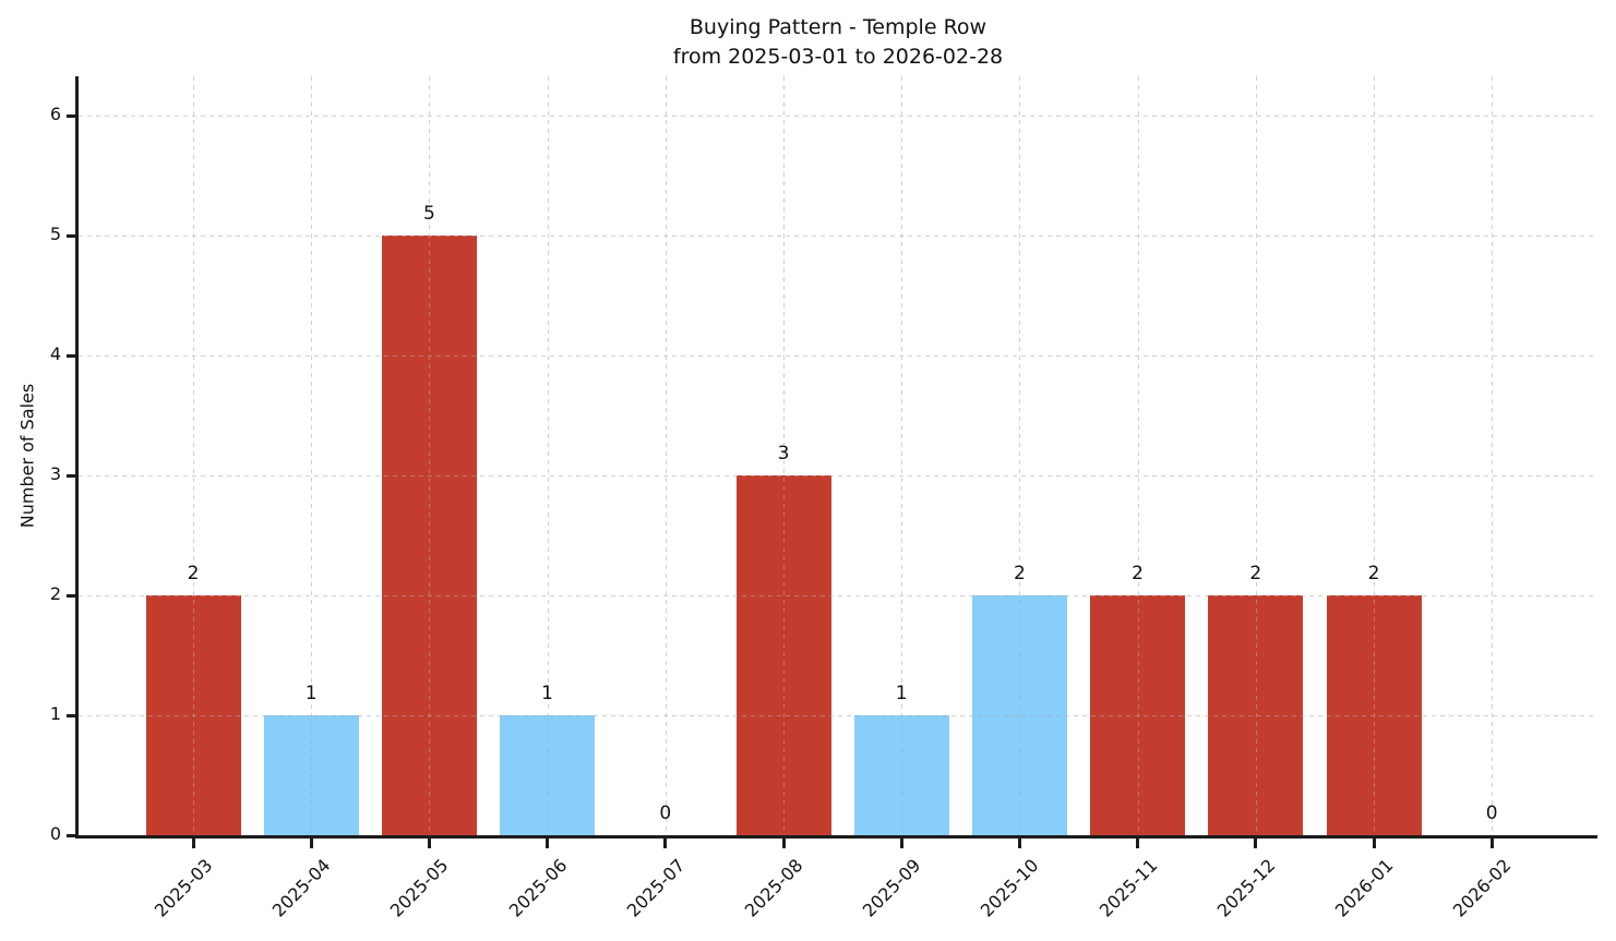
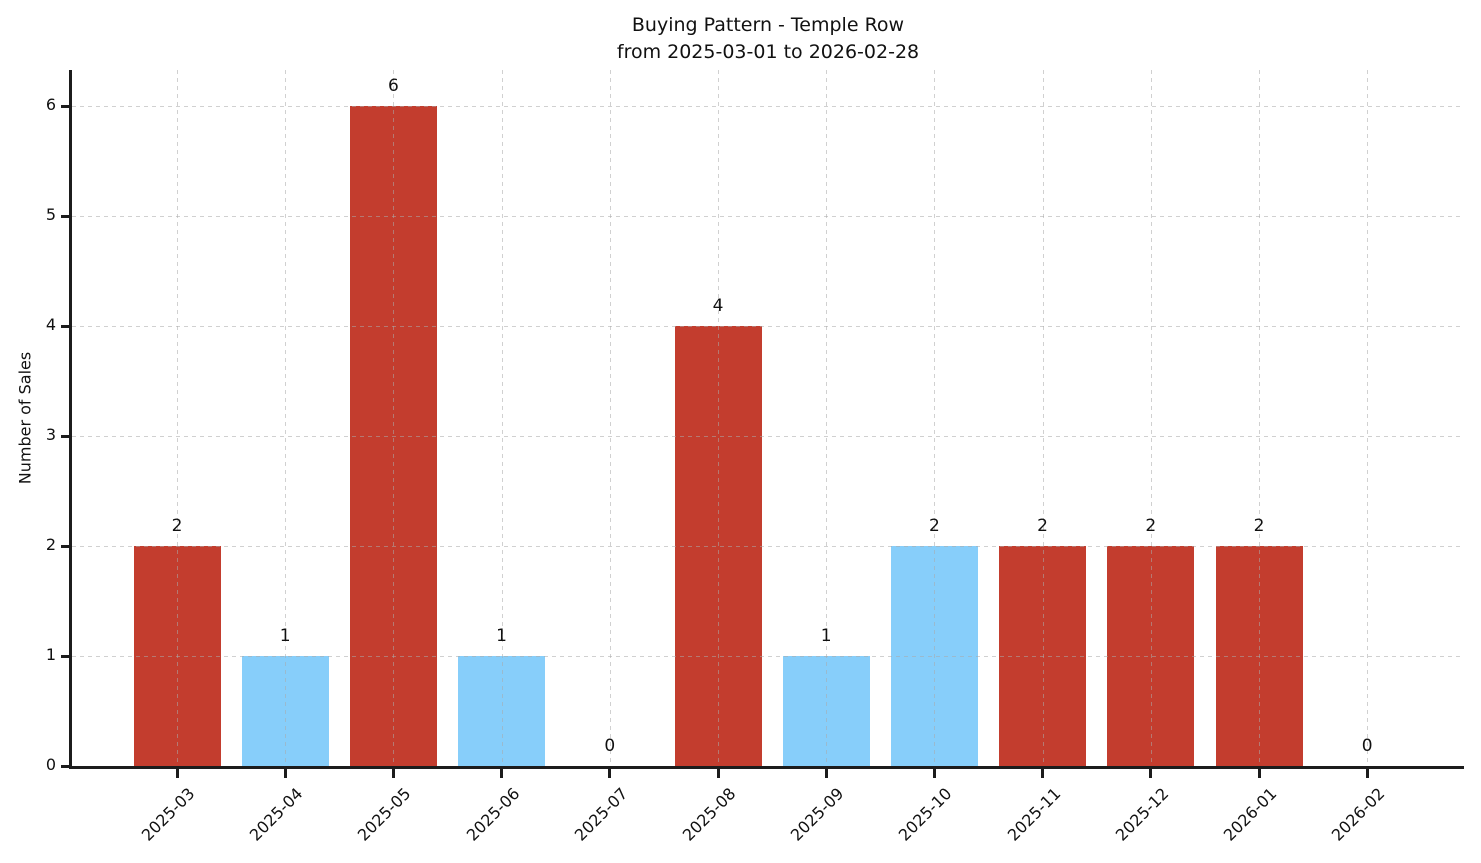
2025-05: 5 -> 6
2025-08: 3 -> 4
